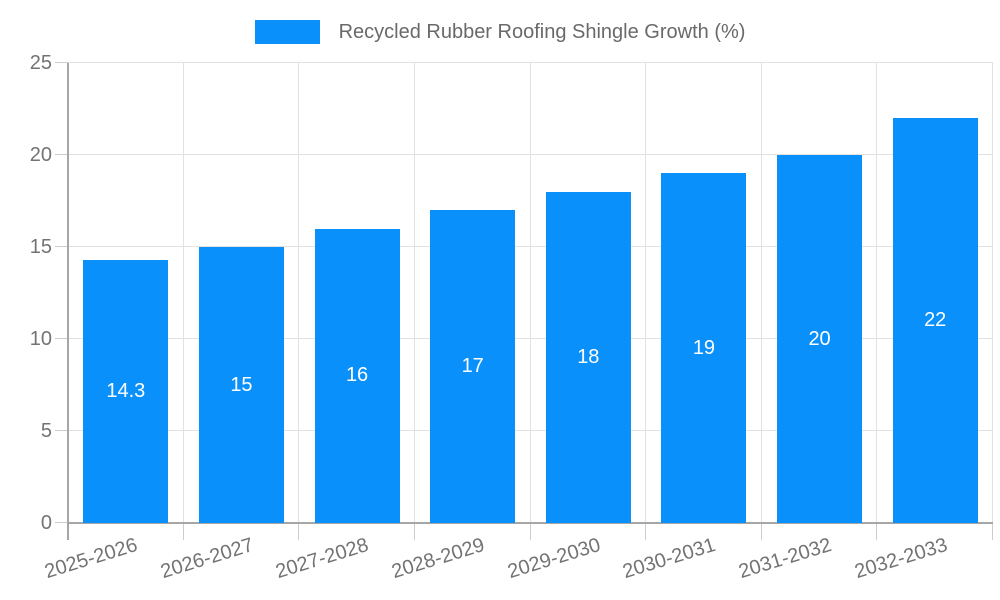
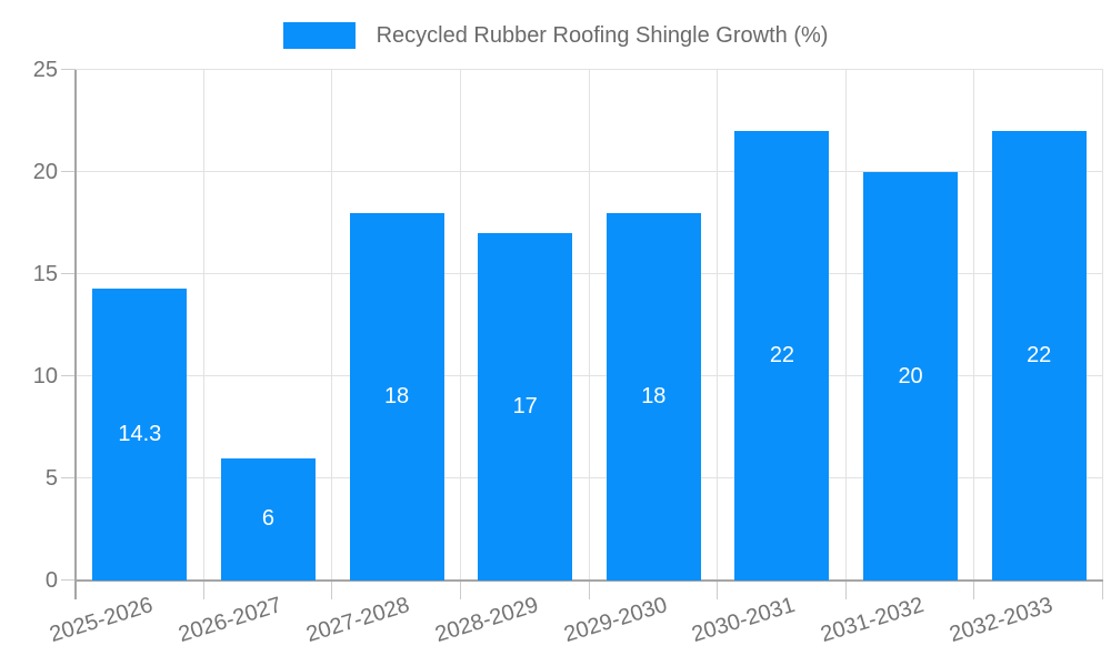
2026-2027: 15 -> 6
2027-2028: 16 -> 18
2030-2031: 19 -> 22
